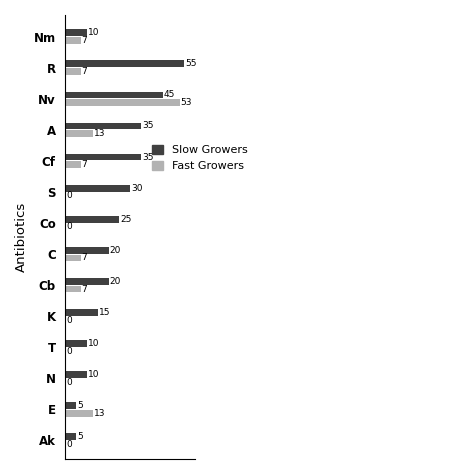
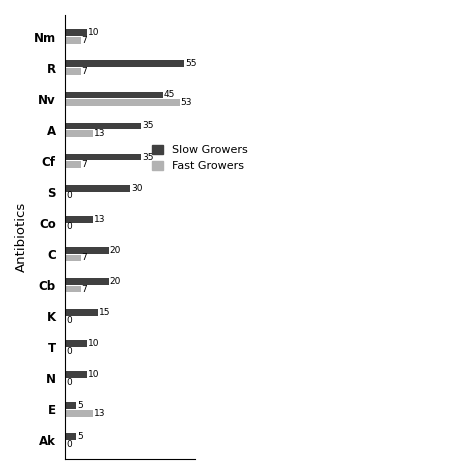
Slow Growers/Co: 25 -> 13
